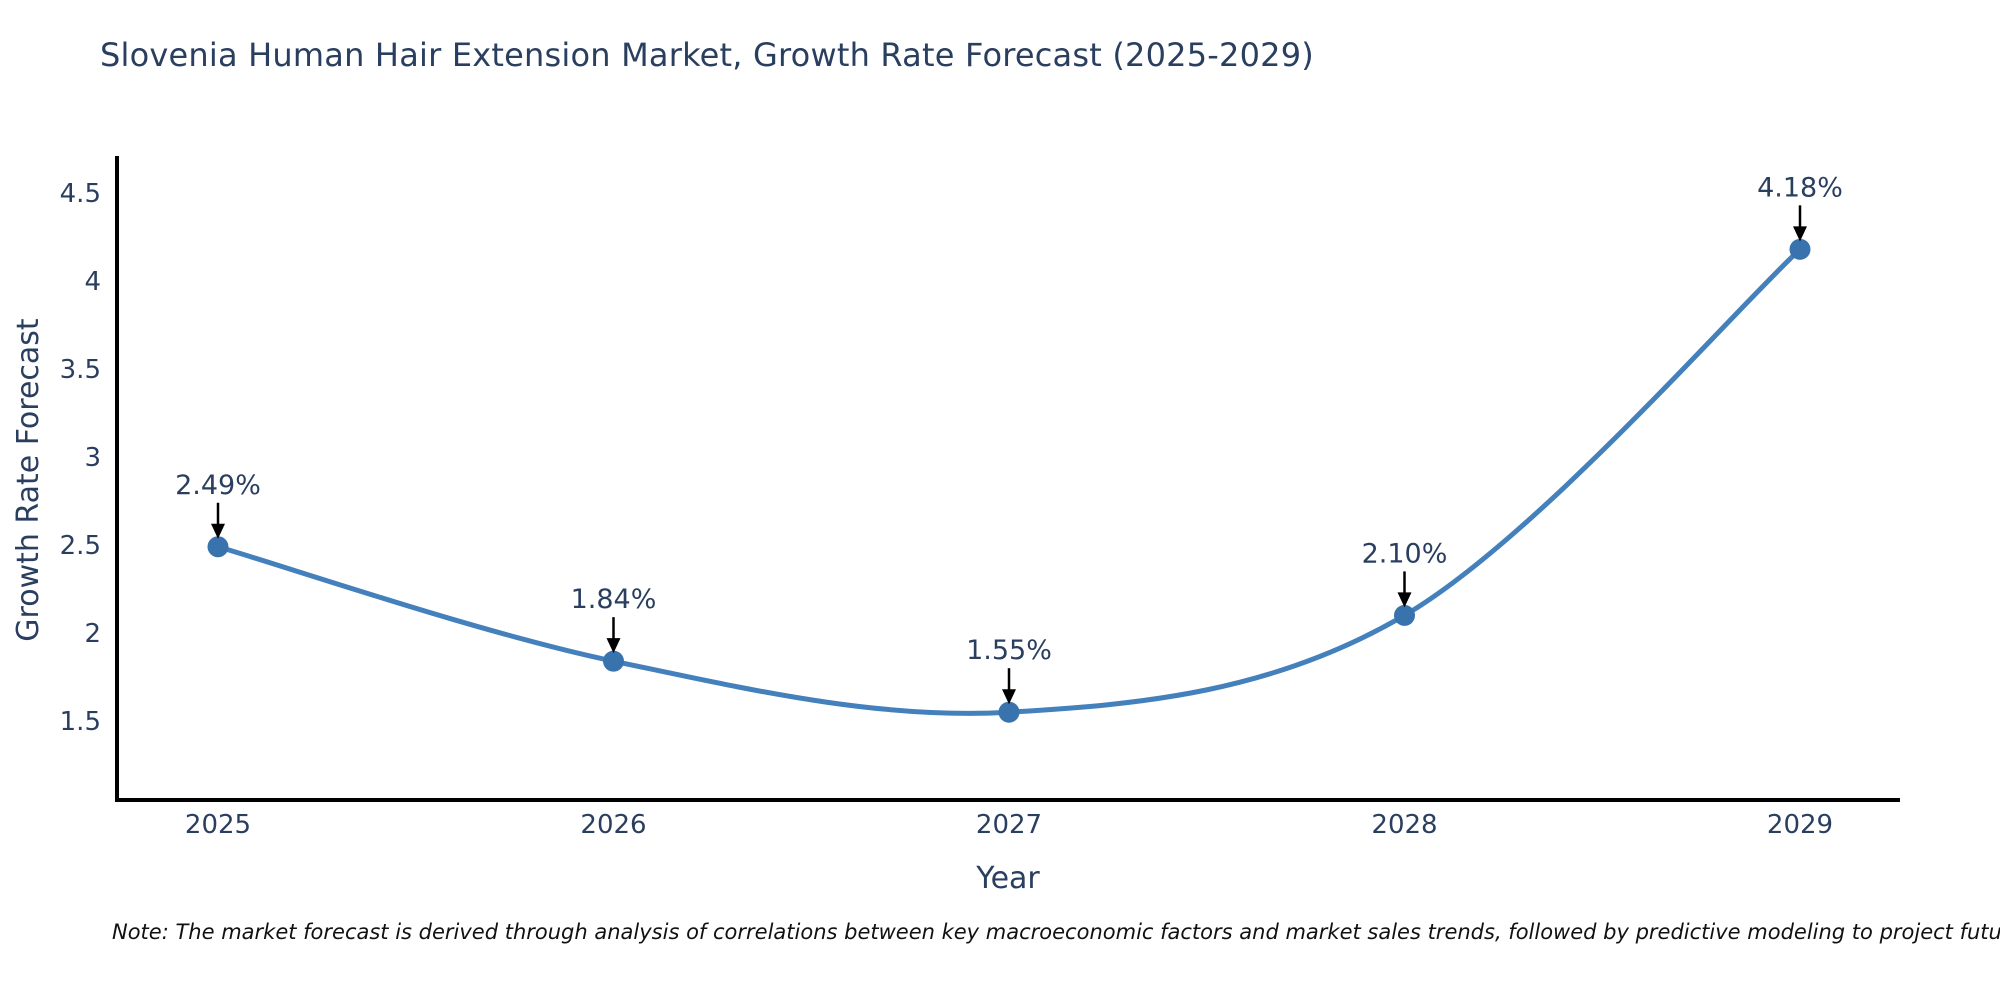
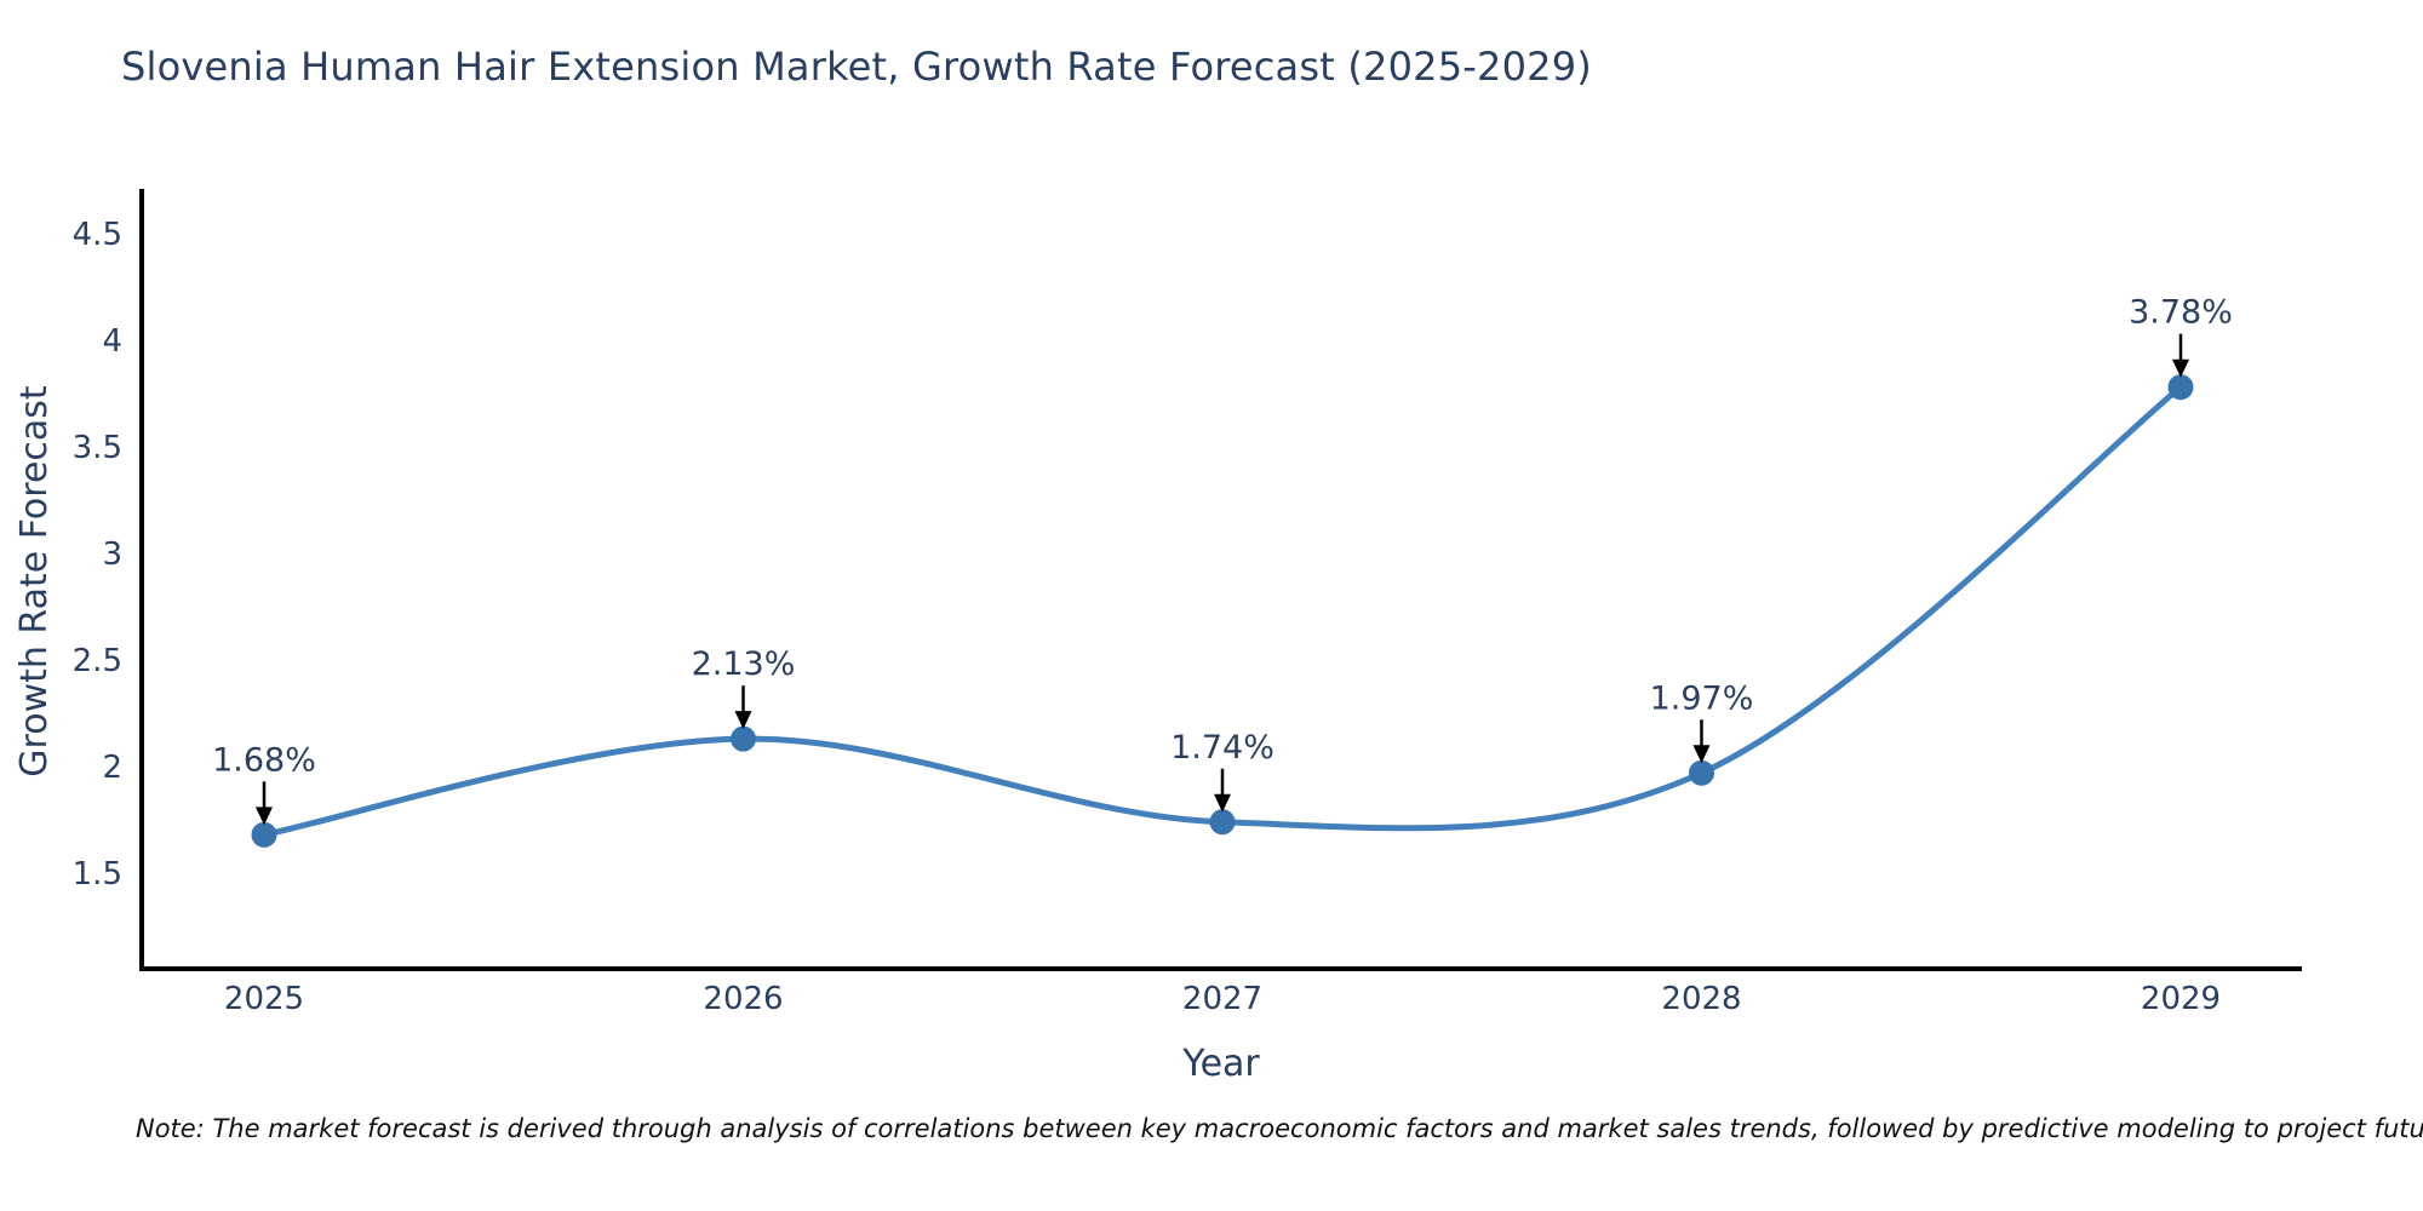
2025: 2.49% -> 1.68%
2026: 1.84% -> 2.13%
2027: 1.55% -> 1.74%
2028: 2.10% -> 1.97%
2029: 4.18% -> 3.78%
